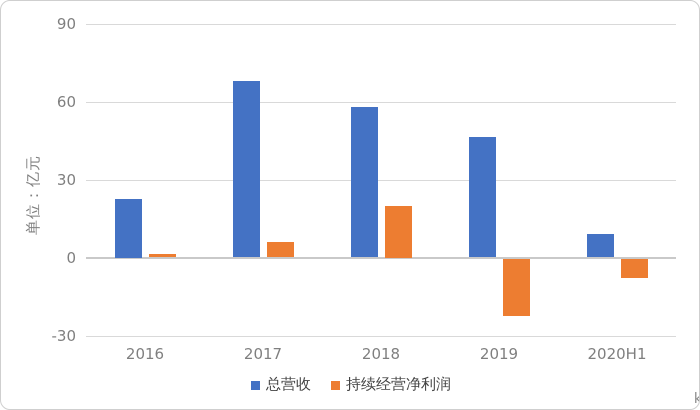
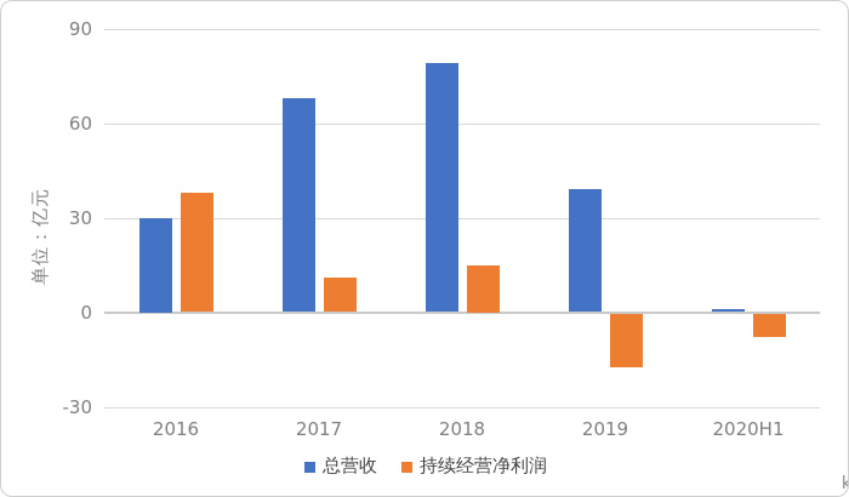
总营收/2016: 22 -> 30
持续经营净利润/2016: 2 -> 38
持续经营净利润/2017: 6 -> 11
总营收/2018: 58 -> 79
持续经营净利润/2018: 20 -> 15
总营收/2019: 46 -> 39
持续经营净利润/2019: -22 -> -17
总营收/2020H1: 9 -> 1
